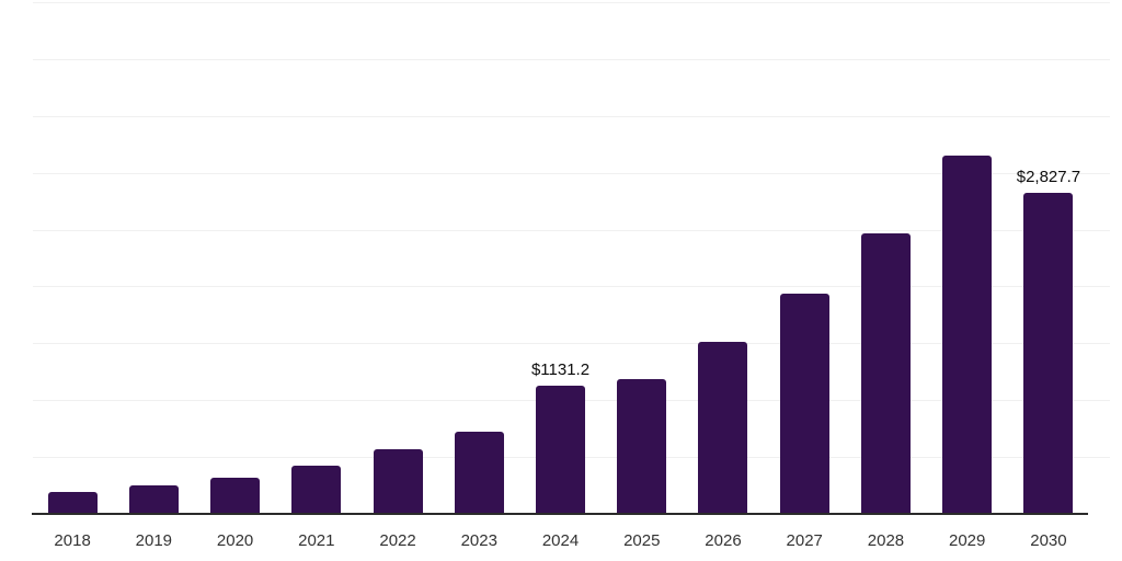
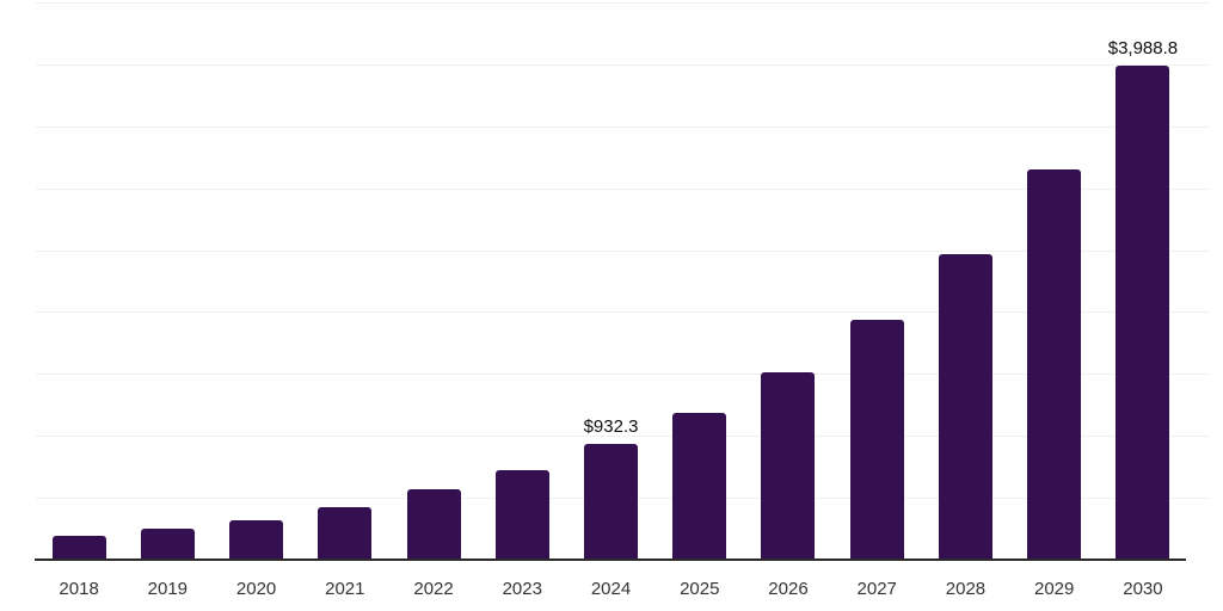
2024: $1131.2 -> $932.3
2030: $2,827.7 -> $3,988.8
